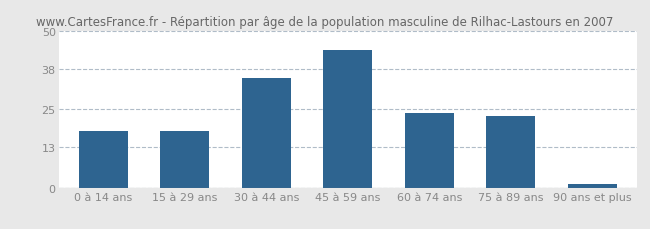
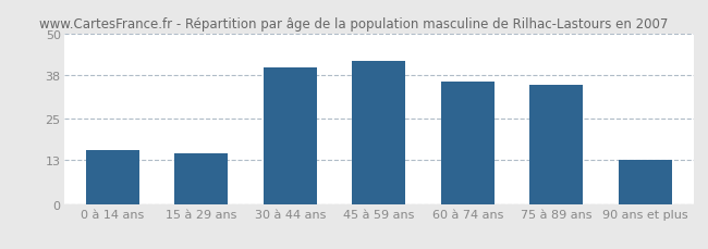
0 à 14 ans: 18 -> 16
15 à 29 ans: 18 -> 15
30 à 44 ans: 35 -> 40
45 à 59 ans: 44 -> 42
60 à 74 ans: 24 -> 36
75 à 89 ans: 23 -> 35
90 ans et plus: 1 -> 13
